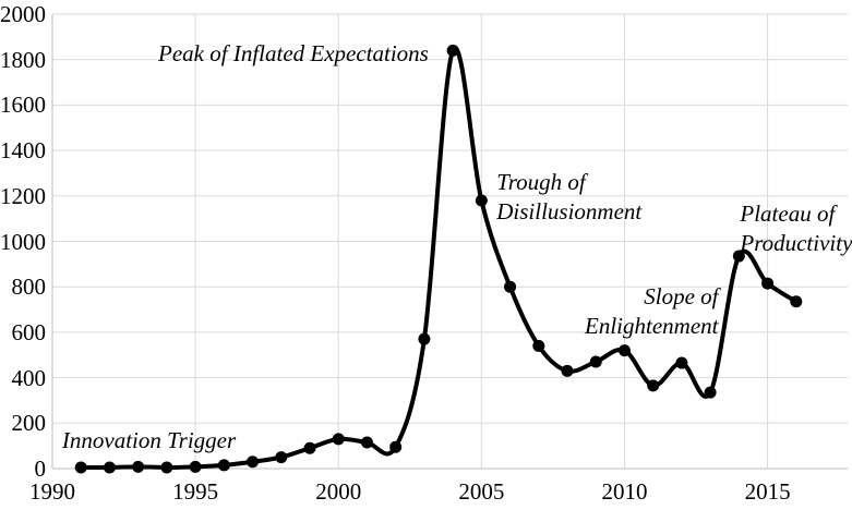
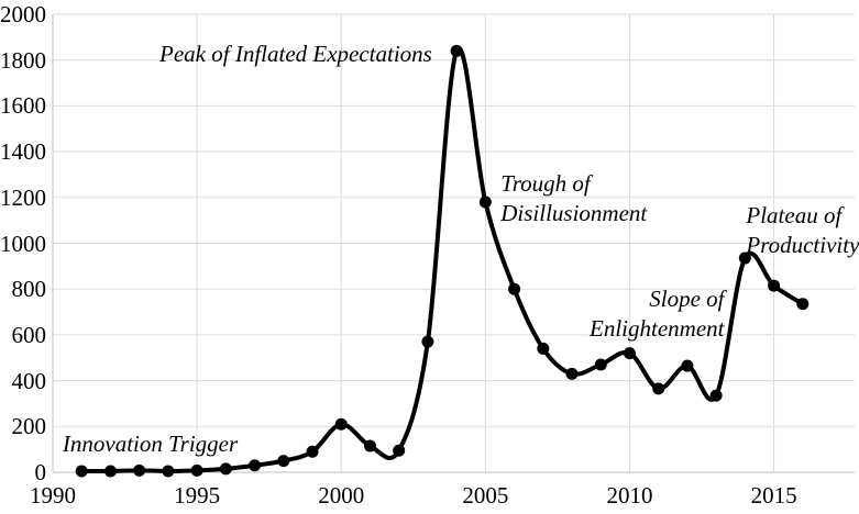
2000: 130 -> 210
